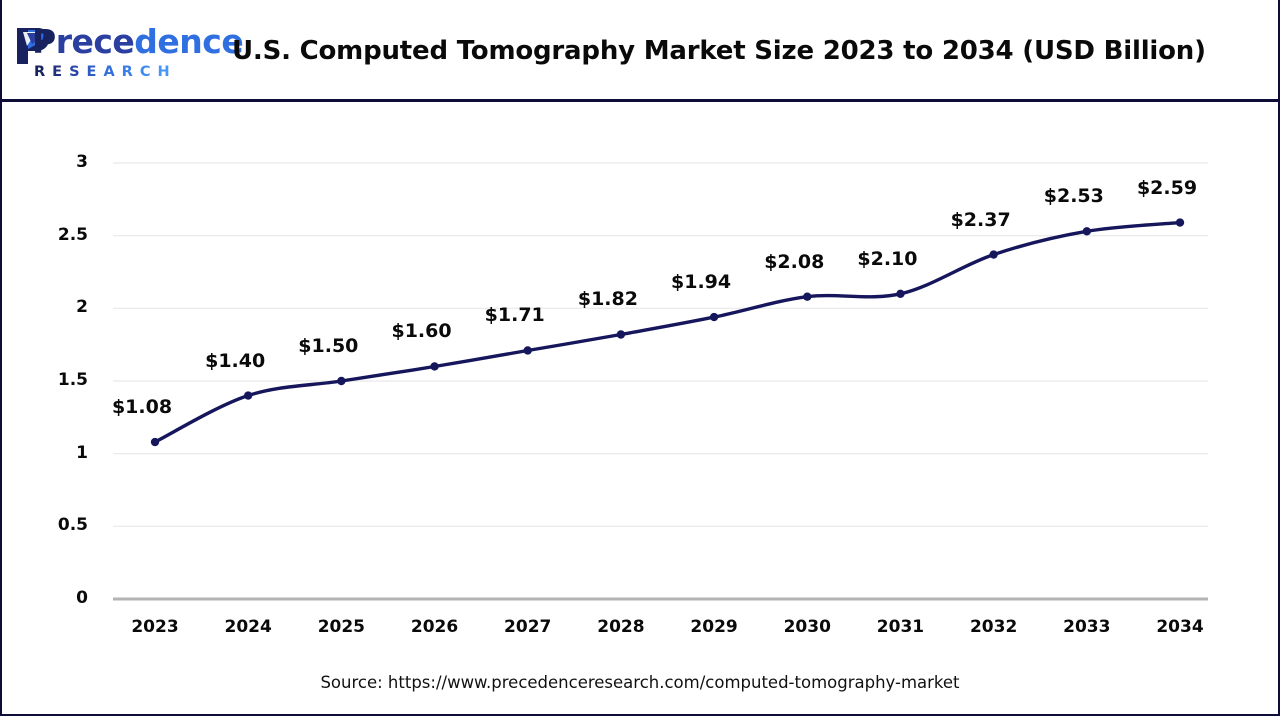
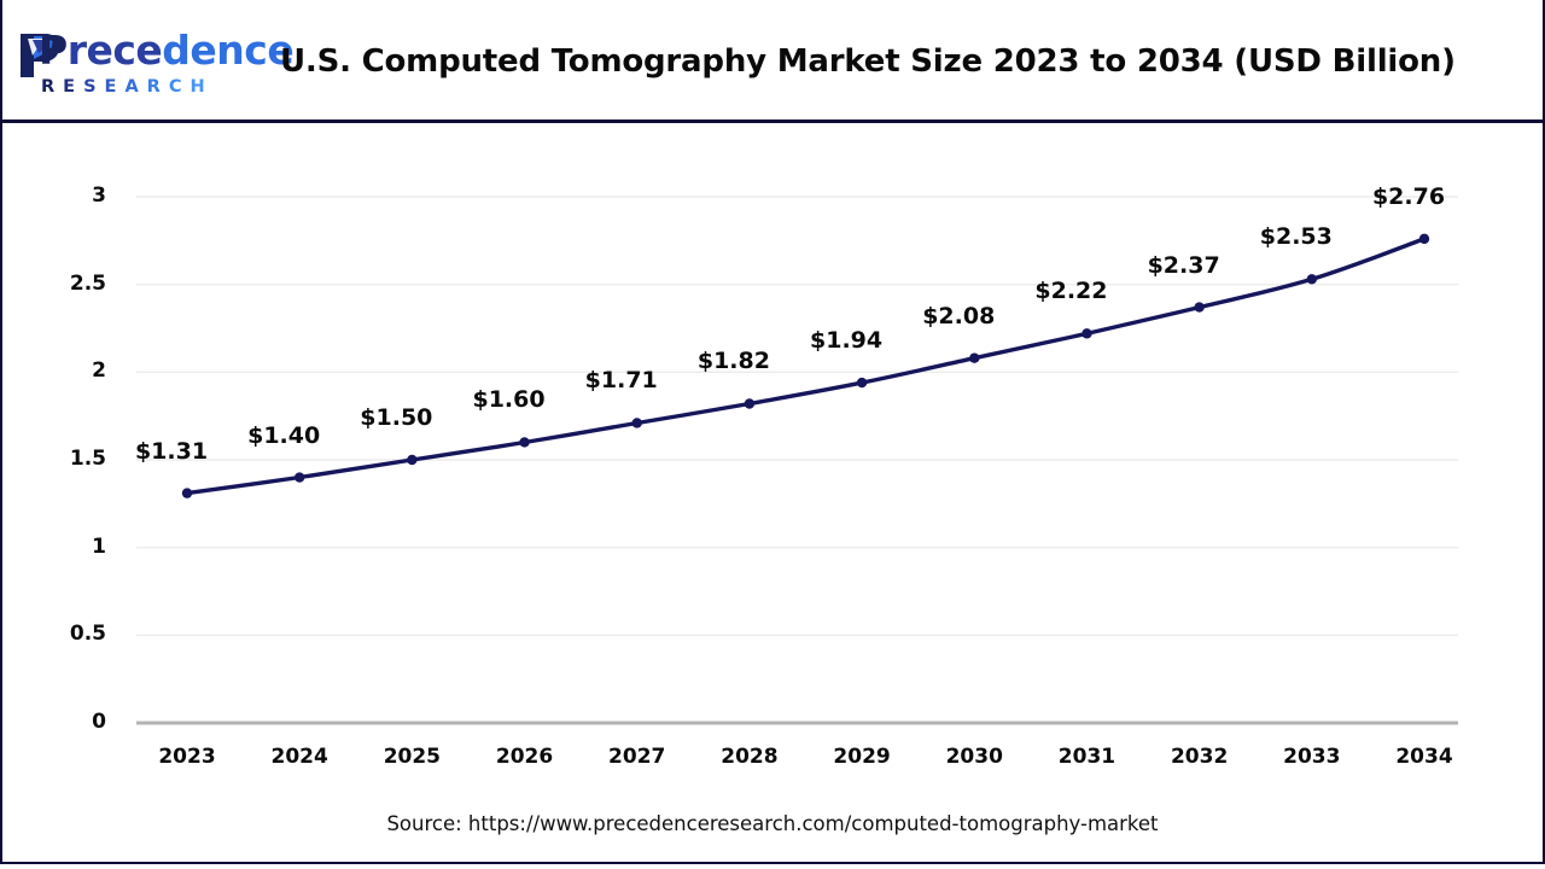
2023: $1.08 -> $1.31
2031: $2.10 -> $2.22
2034: $2.59 -> $2.76
